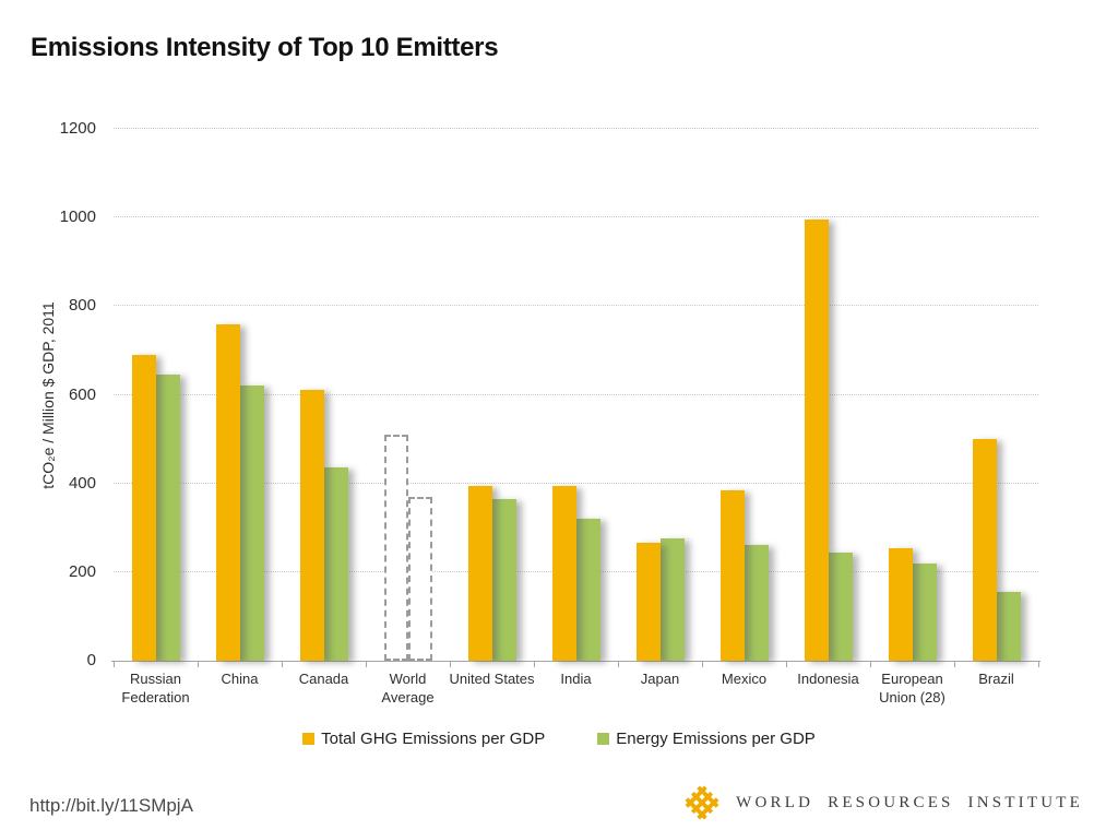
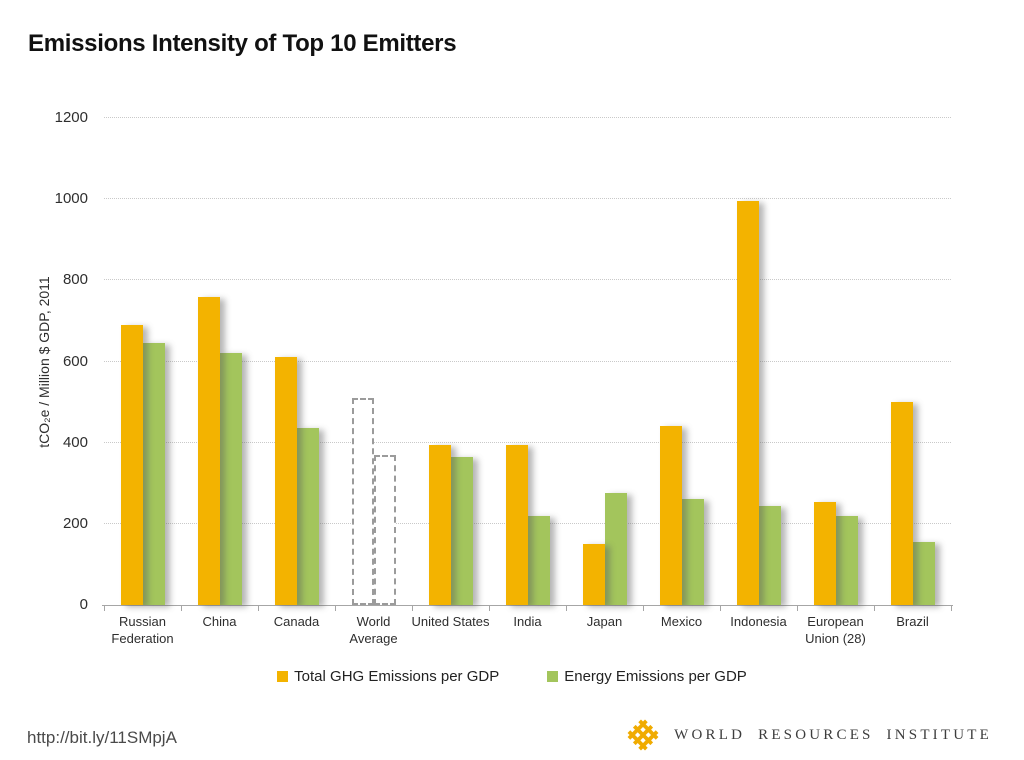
Energy Emissions per GDP/India: 320 -> 220
Total GHG Emissions per GDP/Japan: 260 -> 150
Total GHG Emissions per GDP/Mexico: 380 -> 440
